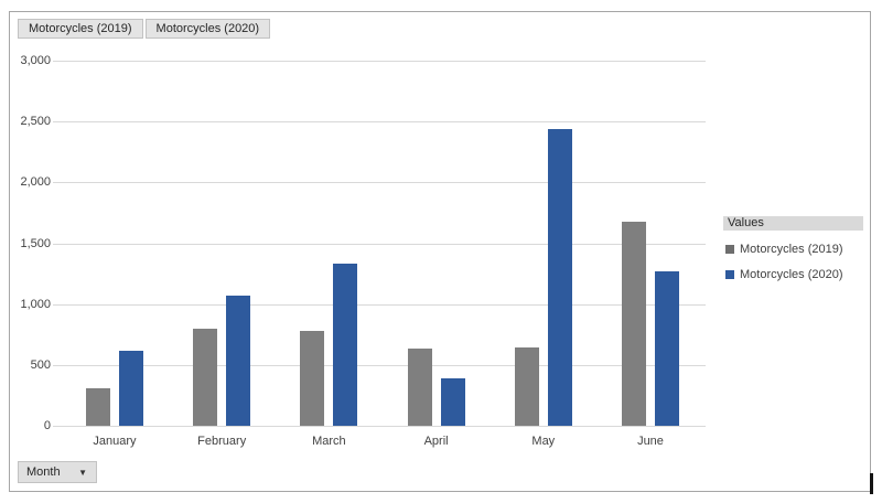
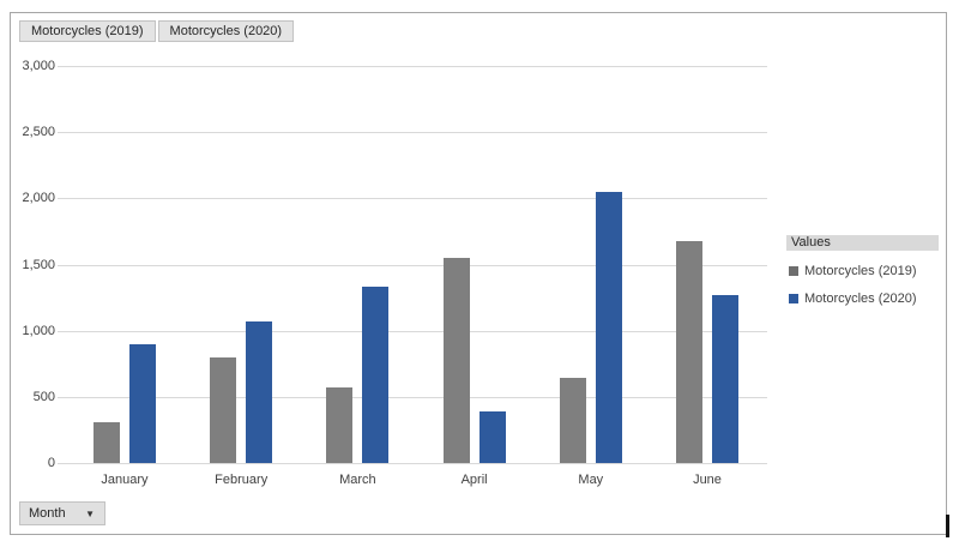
Motorcycles (2020)/January: 620 -> 900
Motorcycles (2019)/March: 780 -> 570
Motorcycles (2019)/April: 630 -> 1550
Motorcycles (2020)/May: 2440 -> 2050
